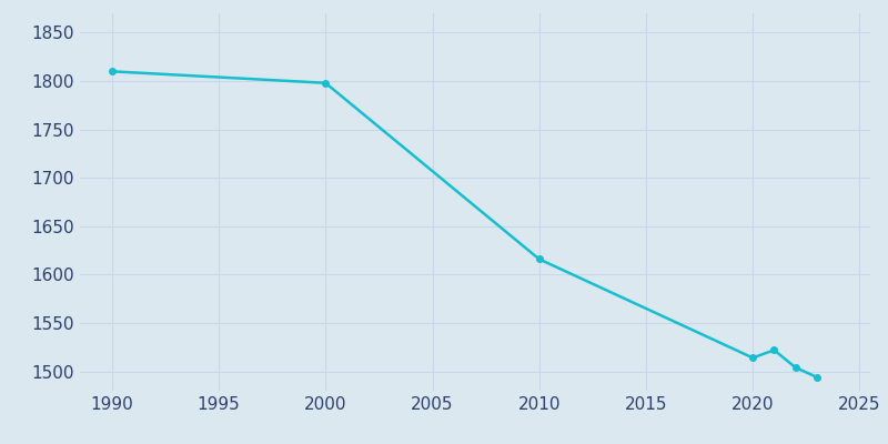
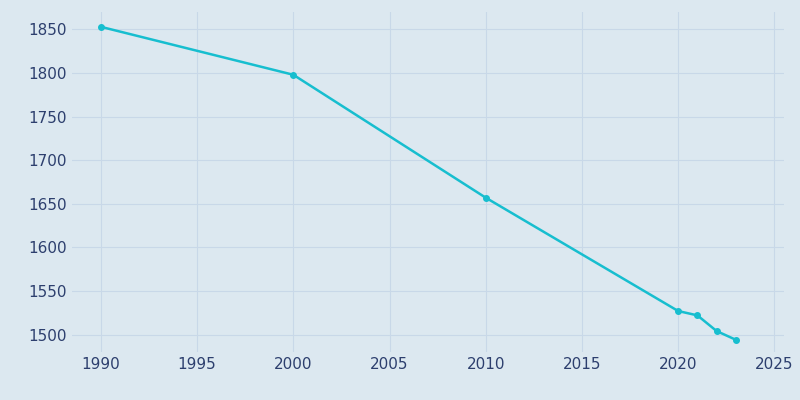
1990: 1810 -> 1853
2010: 1616 -> 1657
2020: 1514 -> 1527
